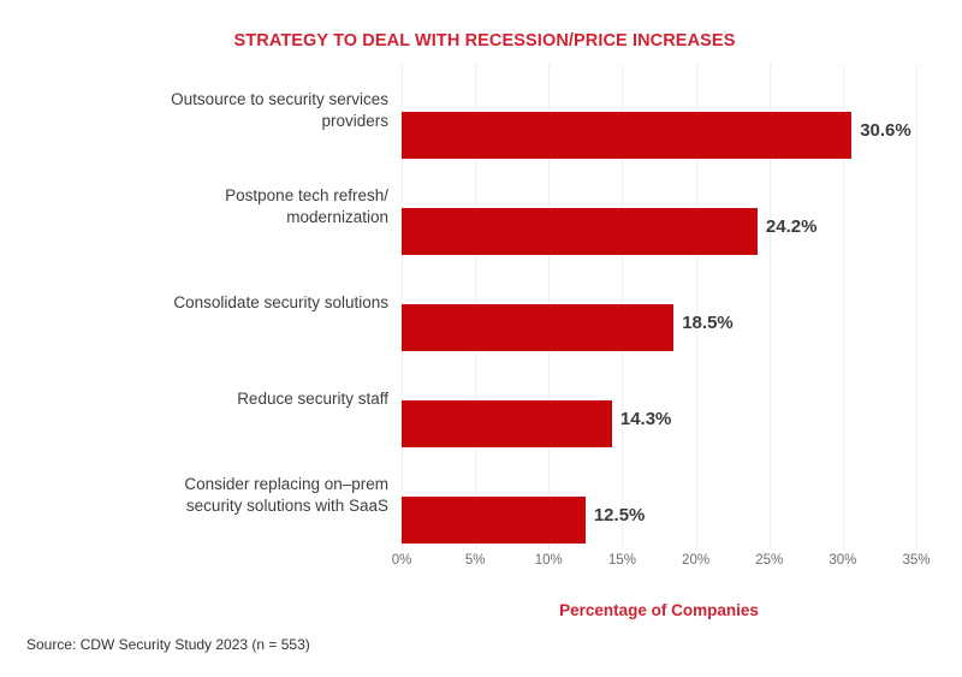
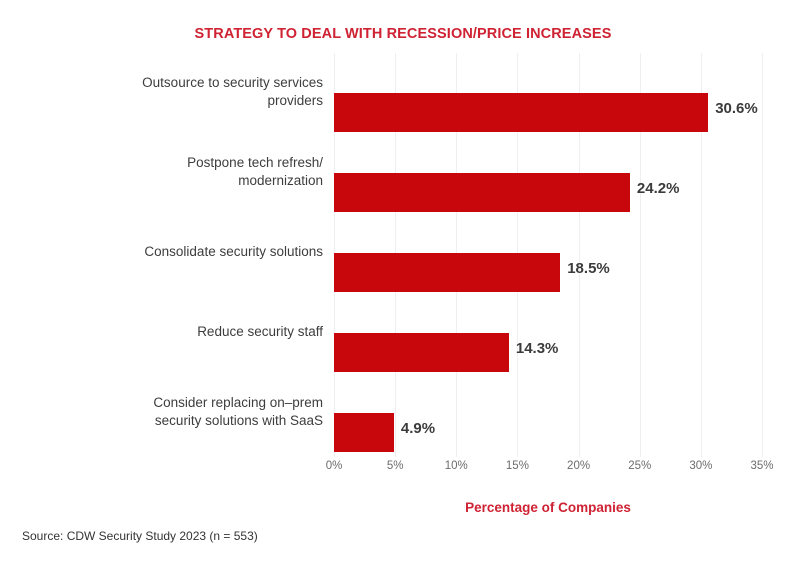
Consider replacing on–prem security solutions with SaaS: 12.5% -> 4.9%
